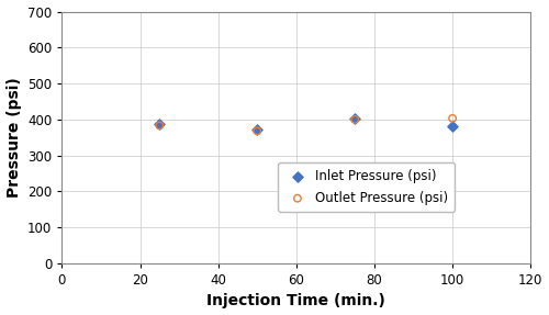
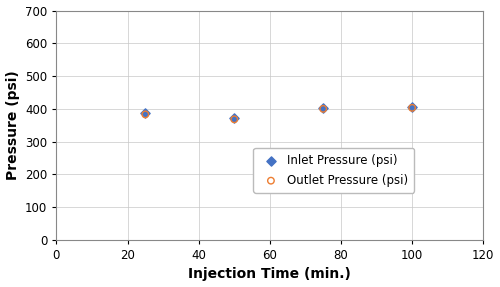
Inlet Pressure (psi)/100: 380 -> 405
